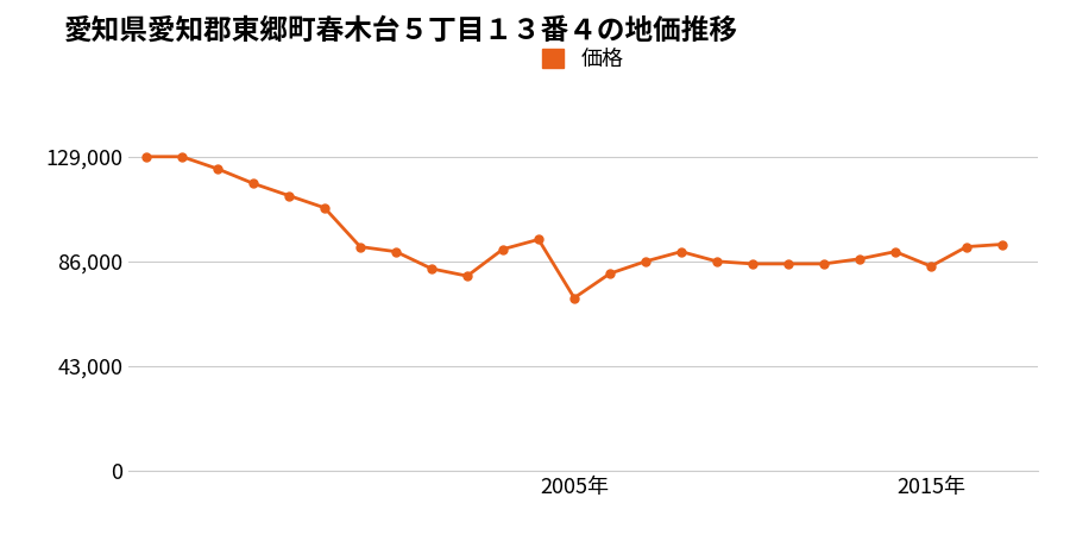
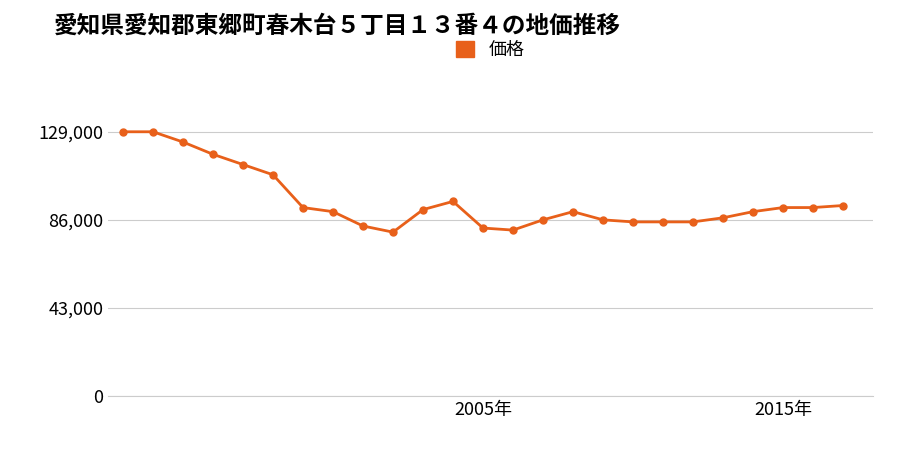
2005年: 71,000 -> 82,000
2015年: 84,000 -> 92,000
